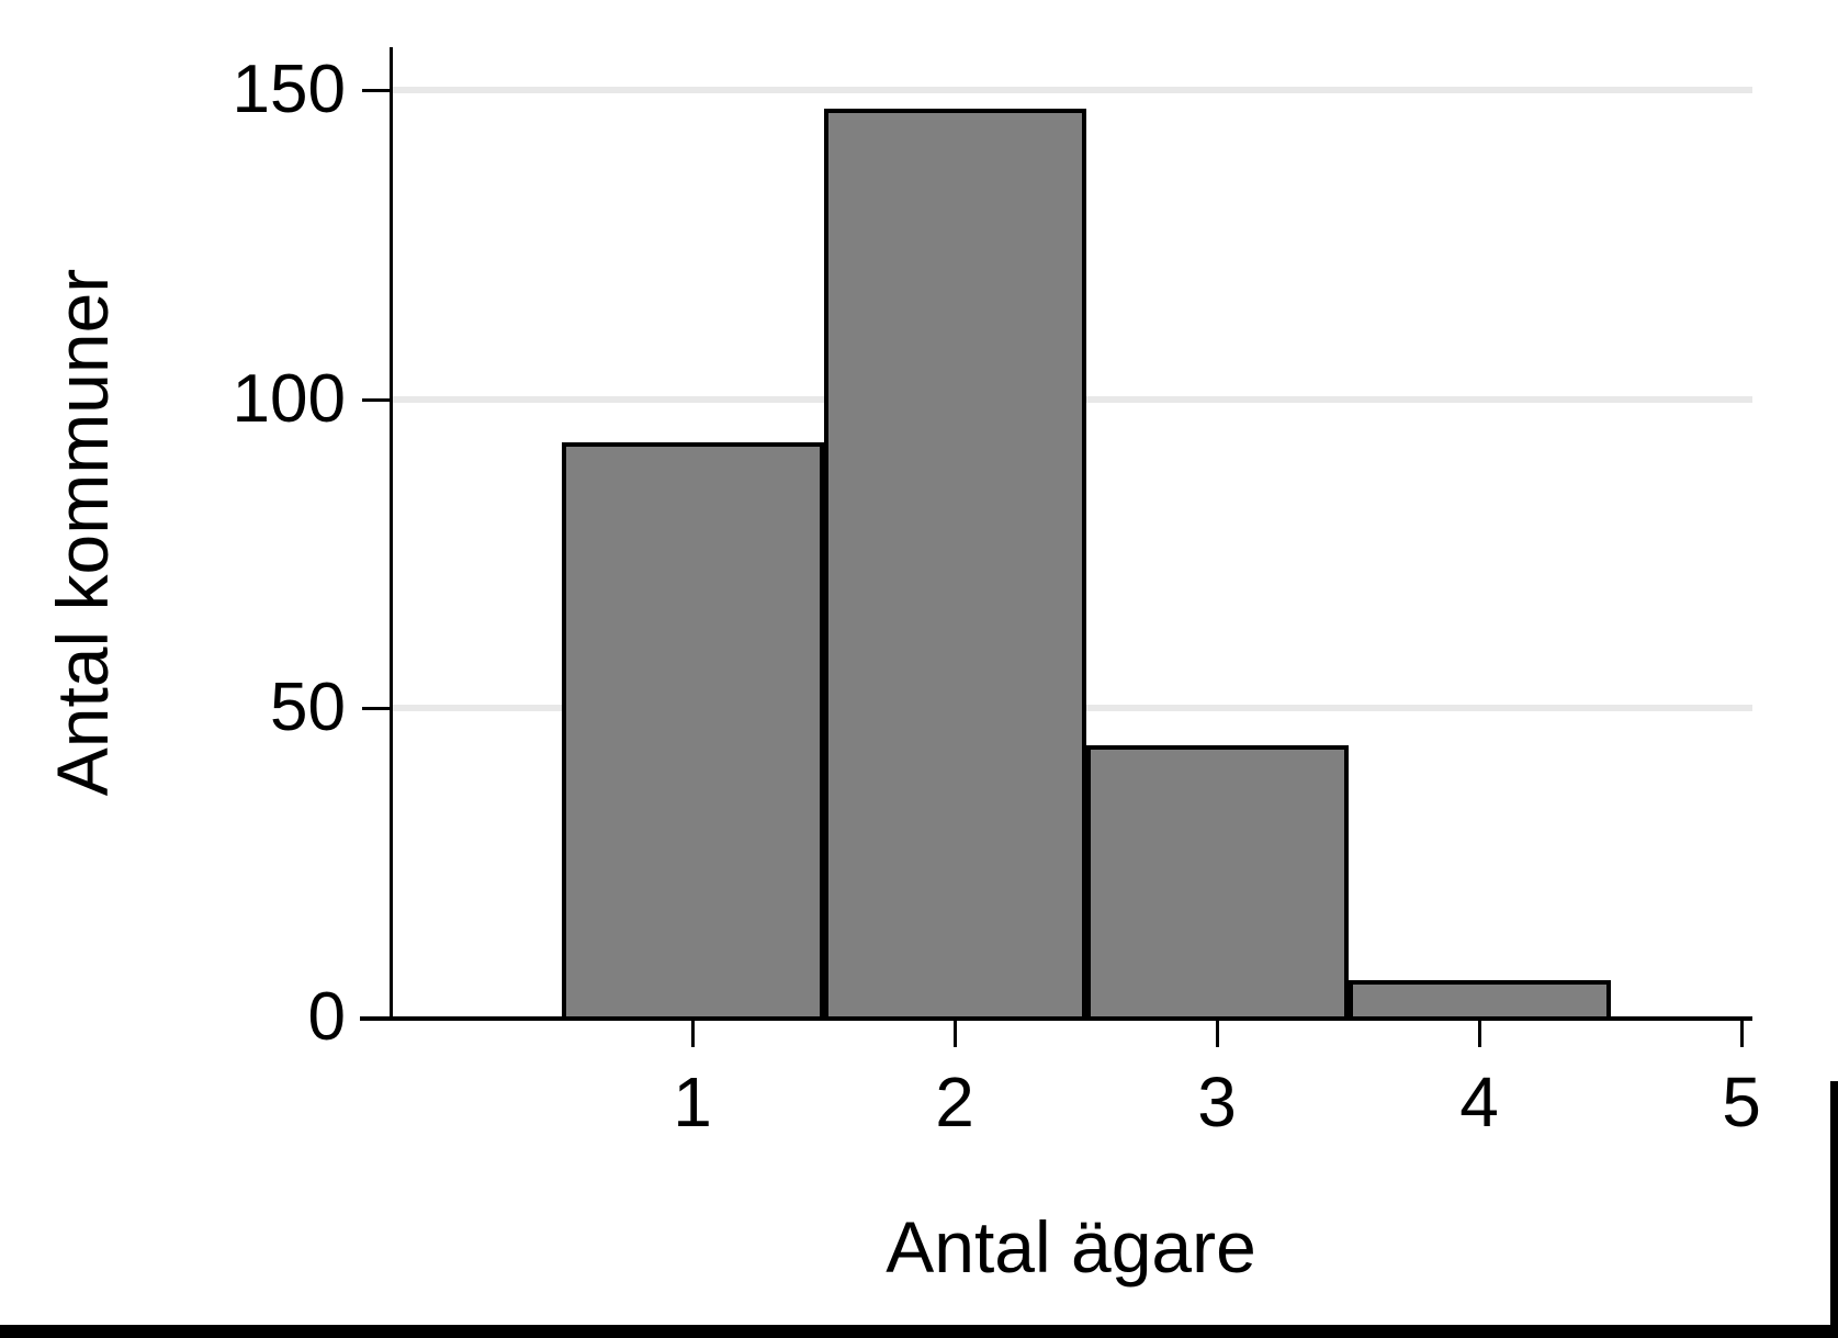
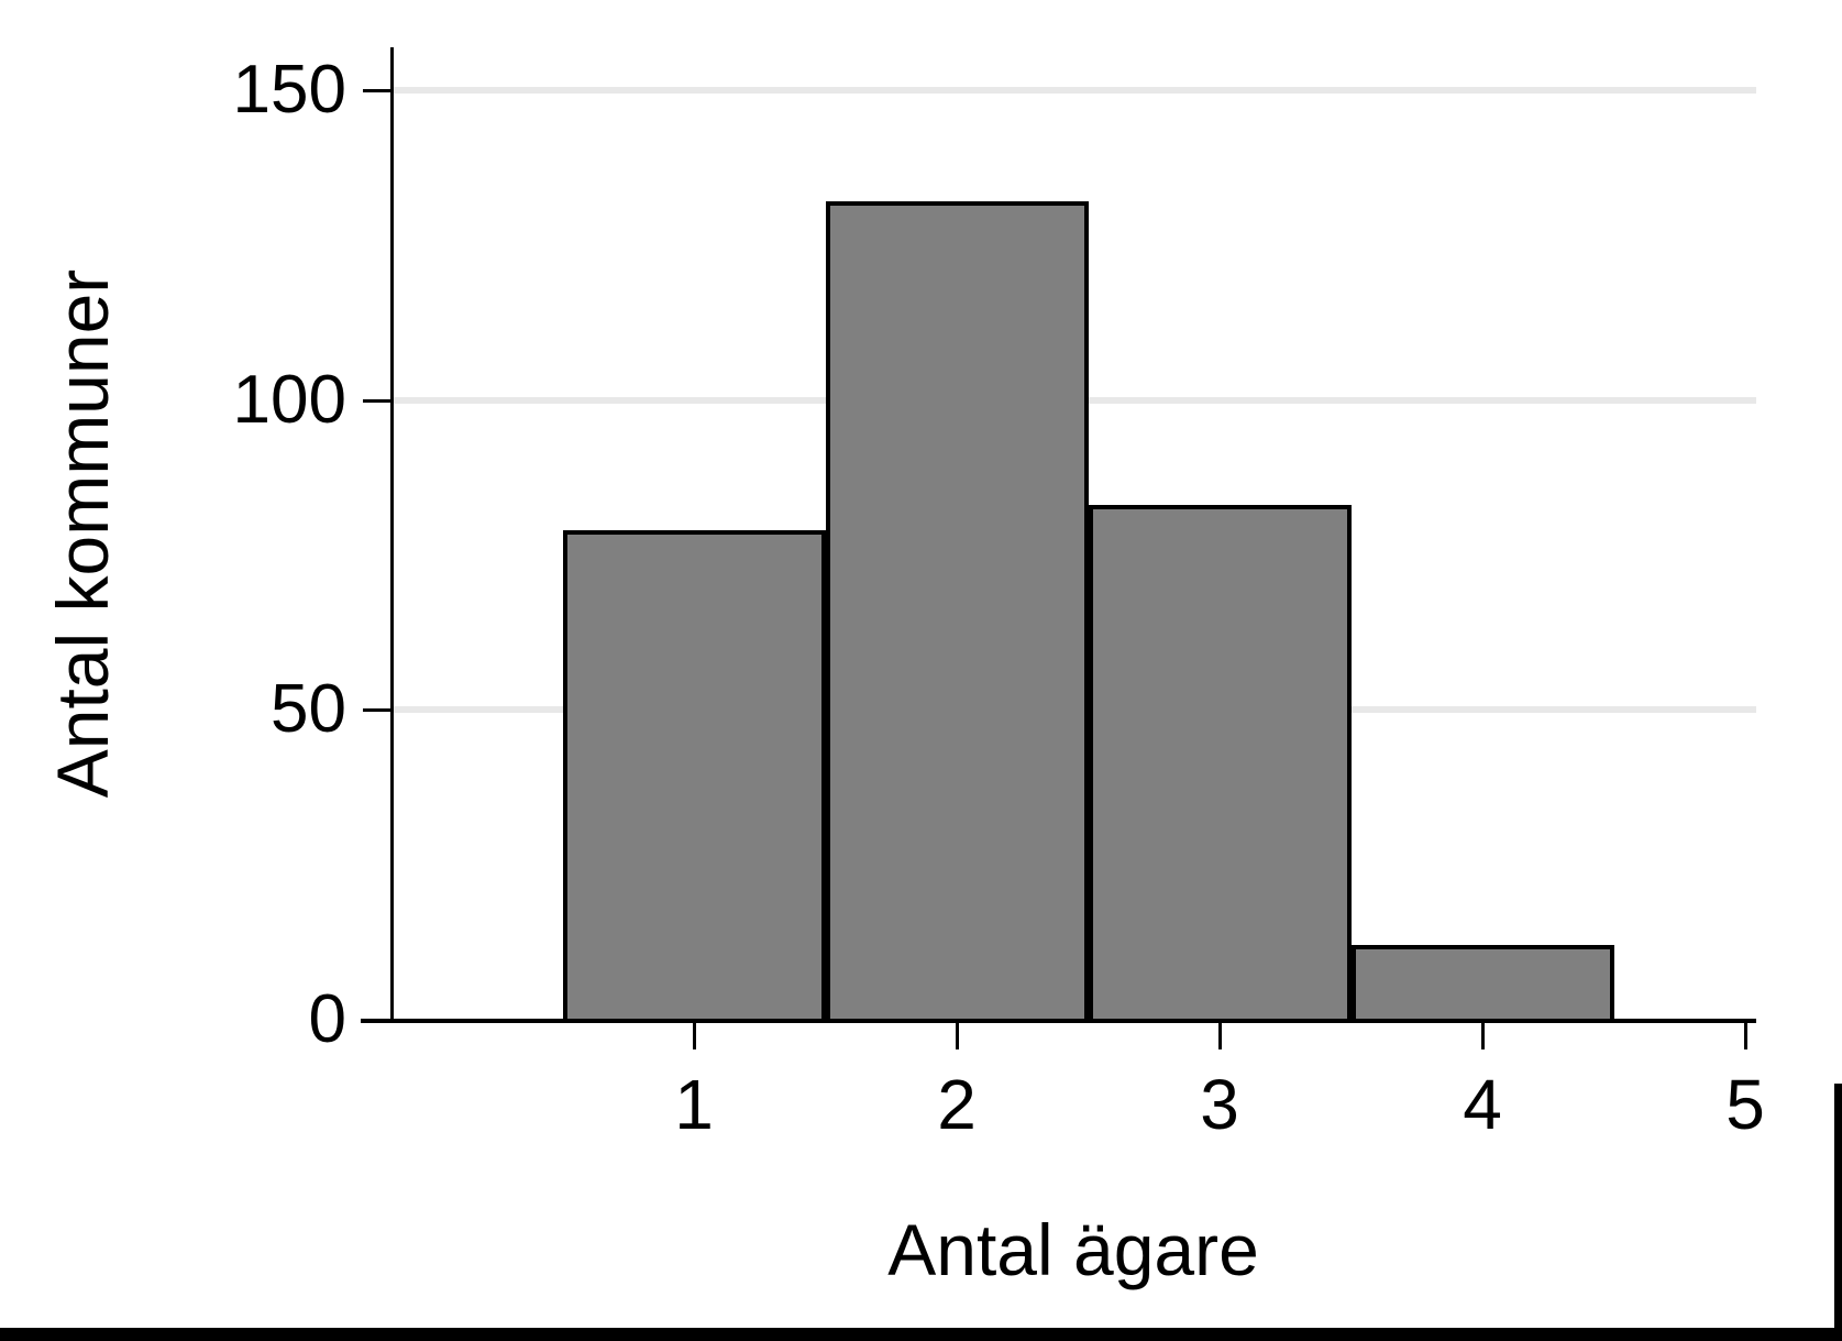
1: 93 -> 79
2: 147 -> 132
3: 44 -> 83
4: 6 -> 12
